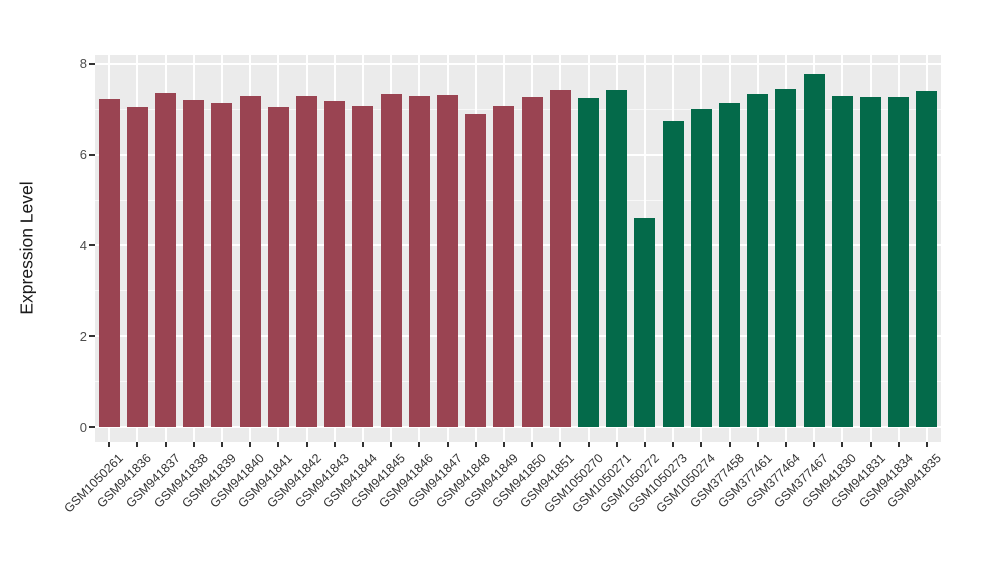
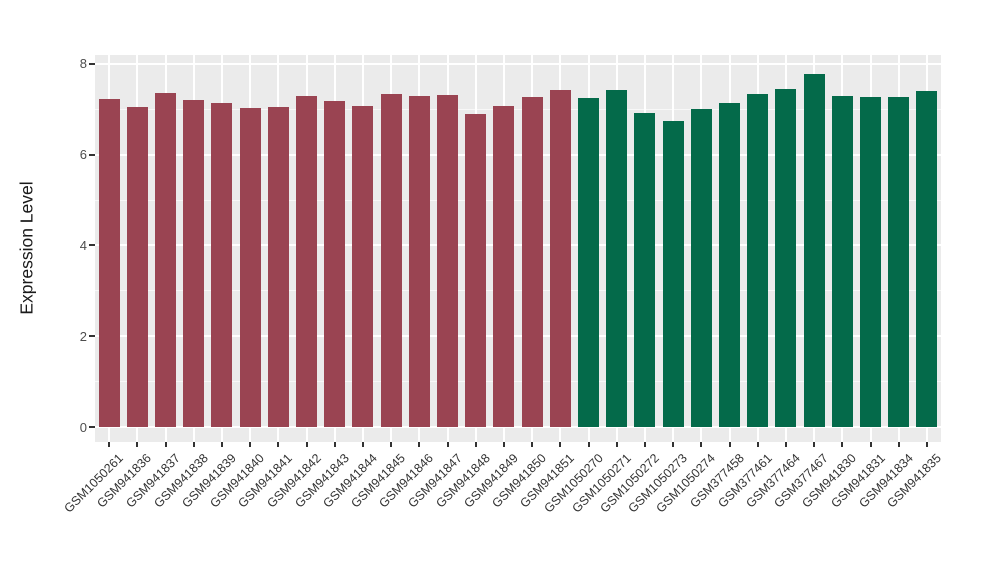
GSM941840: 7.3 -> 7.0
GSM1050272: 4.6 -> 6.9
